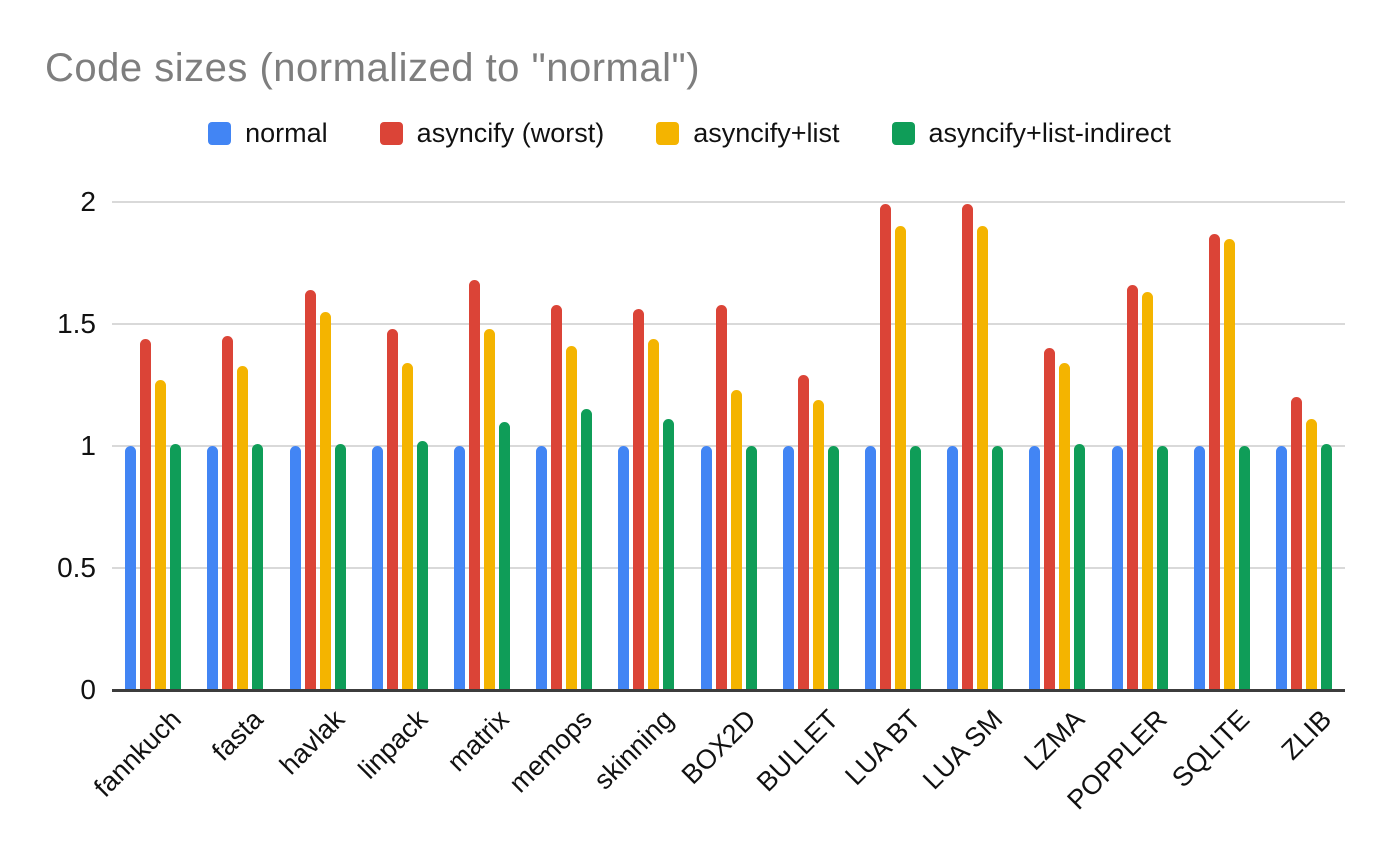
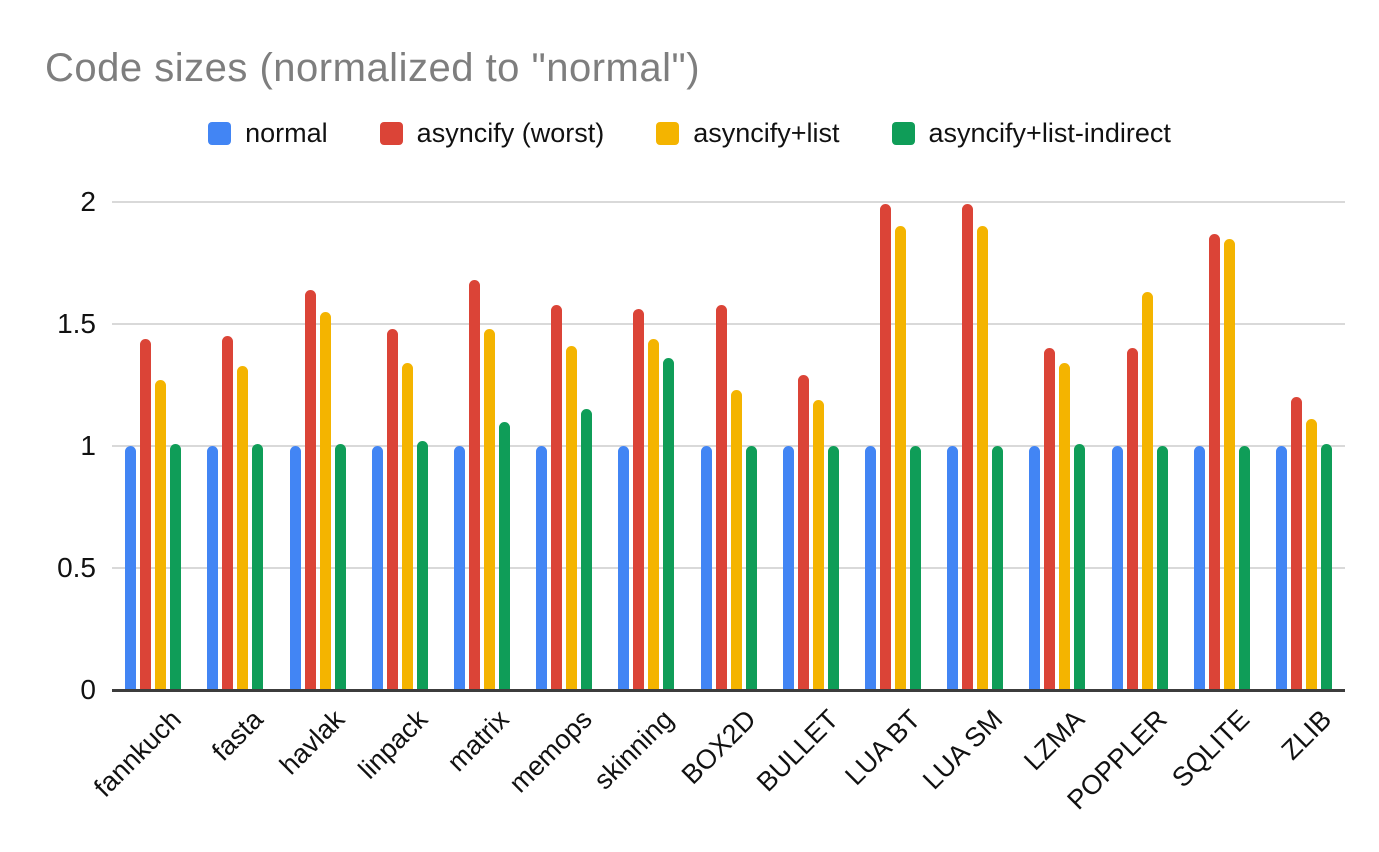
asyncify+list-indirect/skinning: 1.11 -> 1.36
asyncify (worst)/POPPLER: 1.66 -> 1.40
